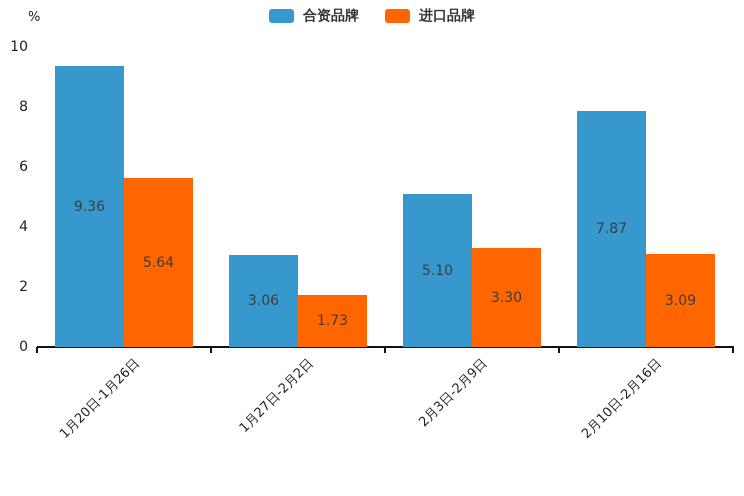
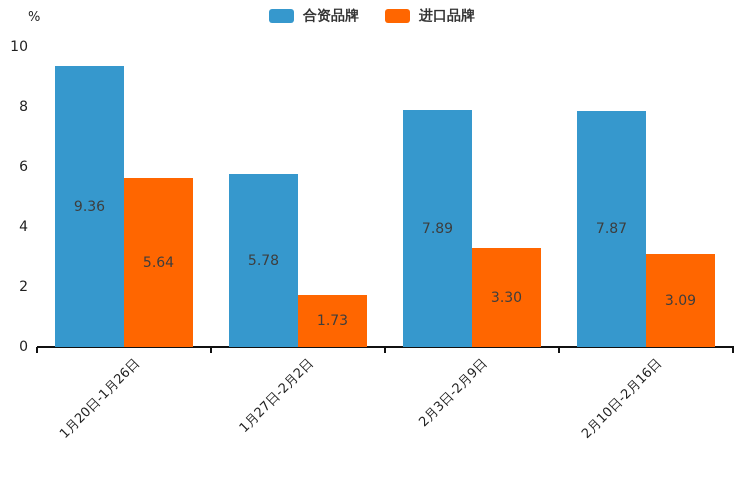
合资品牌/1月27日-2月2日: 3.06 -> 5.78
合资品牌/2月3日-2月9日: 5.10 -> 7.89
